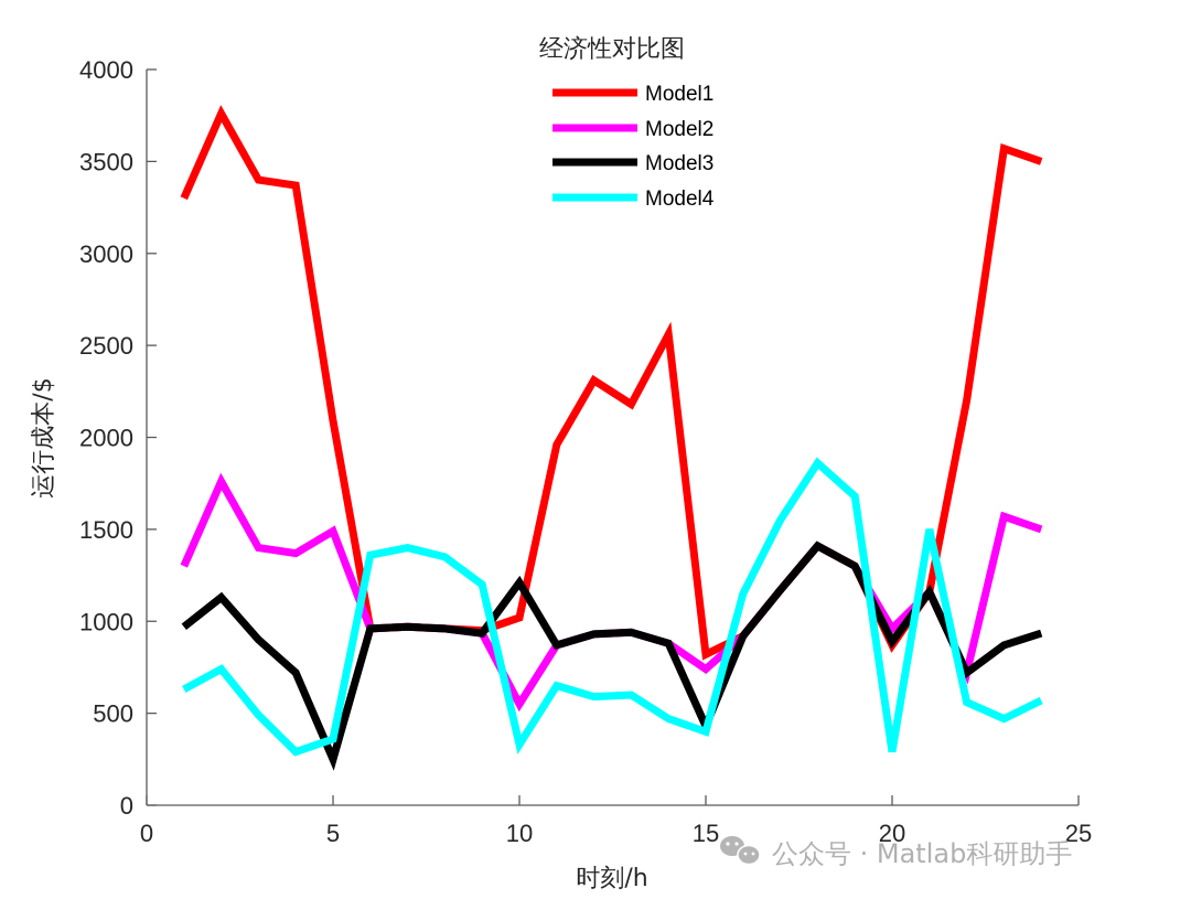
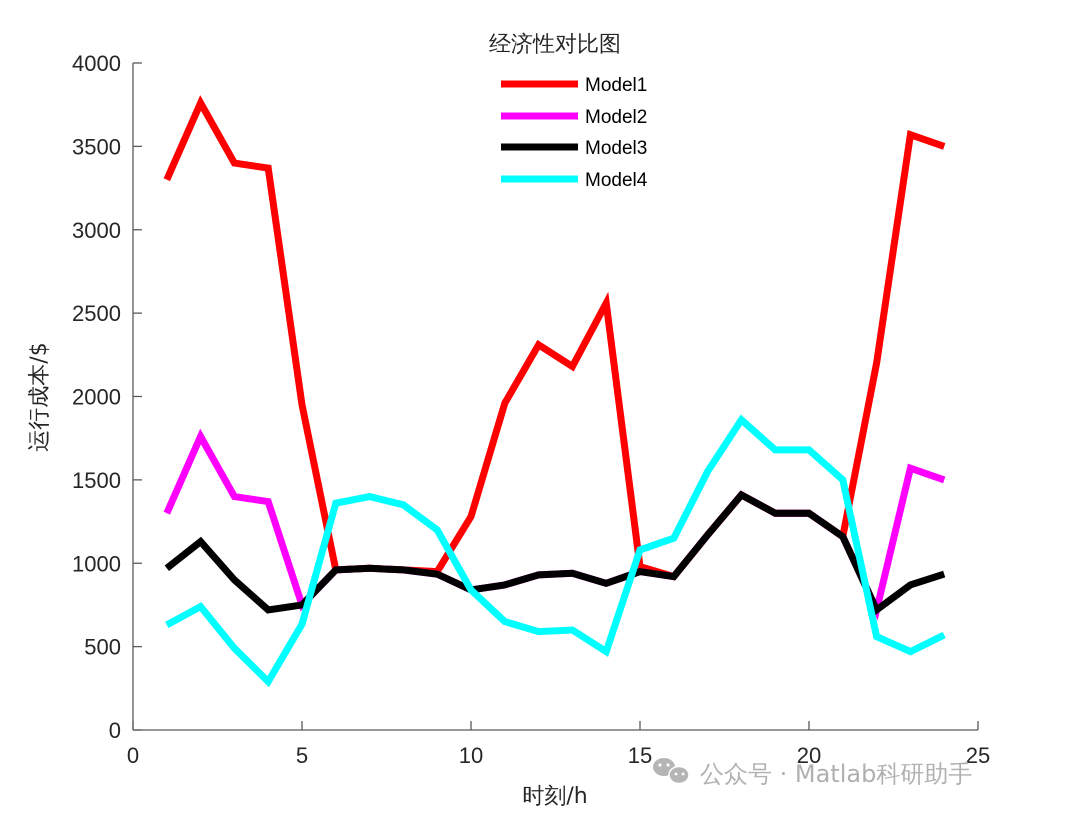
Model1/5: 2090 -> 1950
Model2/5: 1490 -> 750
Model3/5: 250 -> 750
Model4/5: 360 -> 640
Model1/10: 1020 -> 1280
Model2/10: 550 -> 840
Model3/10: 1210 -> 840
Model4/10: 330 -> 840
Model1/15: 820 -> 980
Model2/15: 740 -> 950
Model3/15: 430 -> 950
Model4/15: 400 -> 1080
Model1/20: 870 -> 1300
Model2/20: 960 -> 1300
Model3/20: 890 -> 1300
Model4/20: 290 -> 1680
